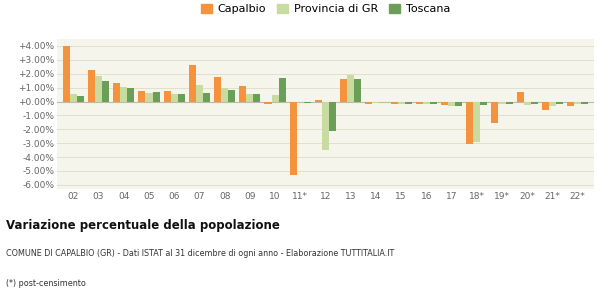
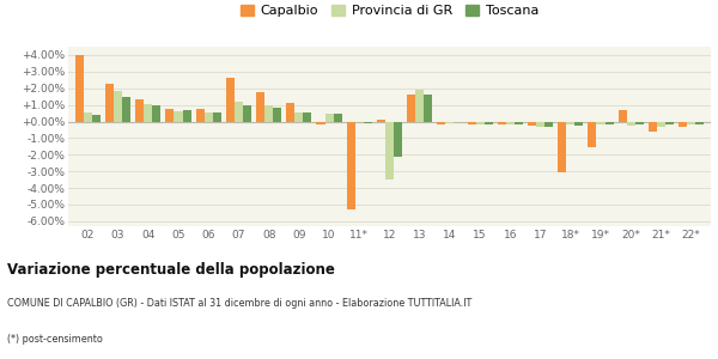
Toscana/07: 0.6% -> 1.0%
Toscana/10: 1.7% -> 0.5%
Provincia di GR/18*: -2.9% -> -0.2%
